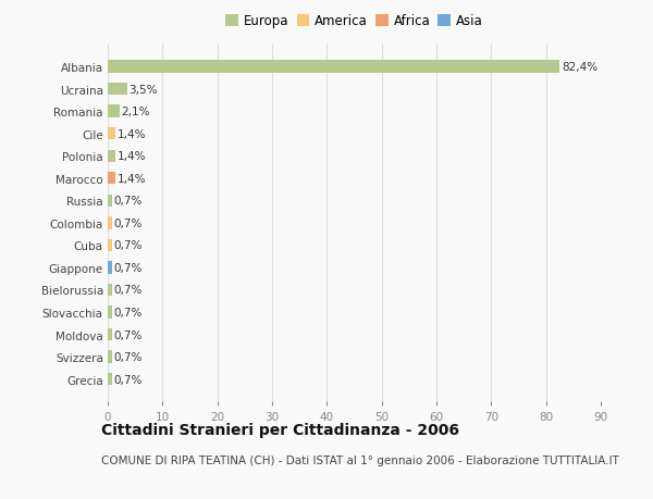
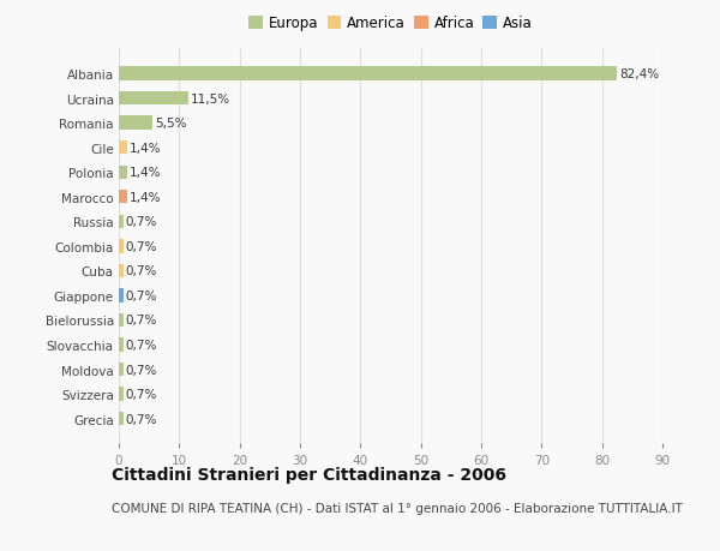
Ucraina: 3,5% -> 11,5%
Romania: 2,1% -> 5,5%
